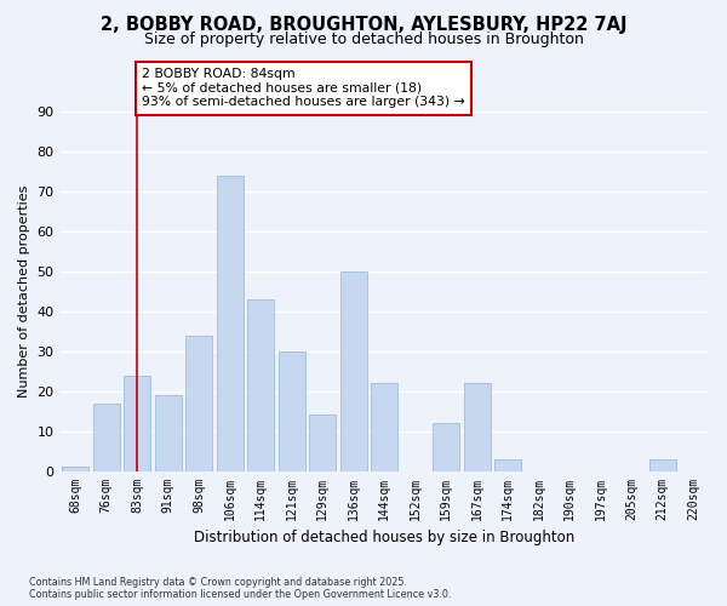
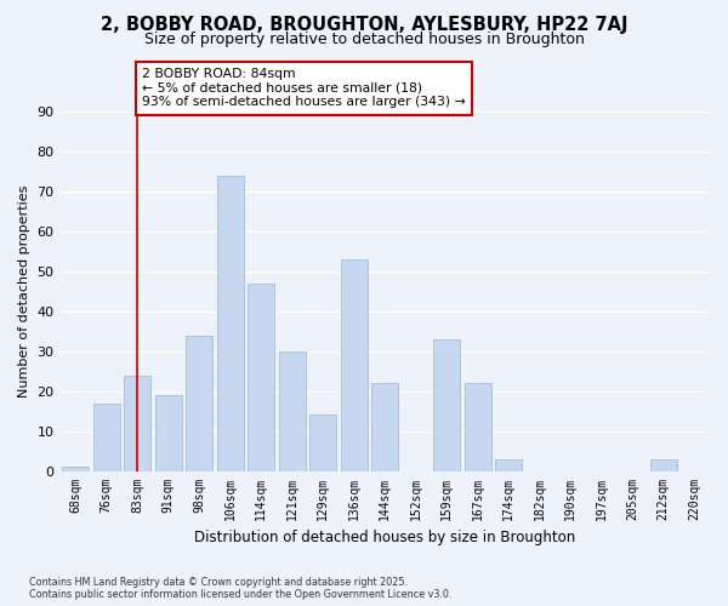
114sqm: 43 -> 47
136sqm: 50 -> 53
159sqm: 12 -> 33
